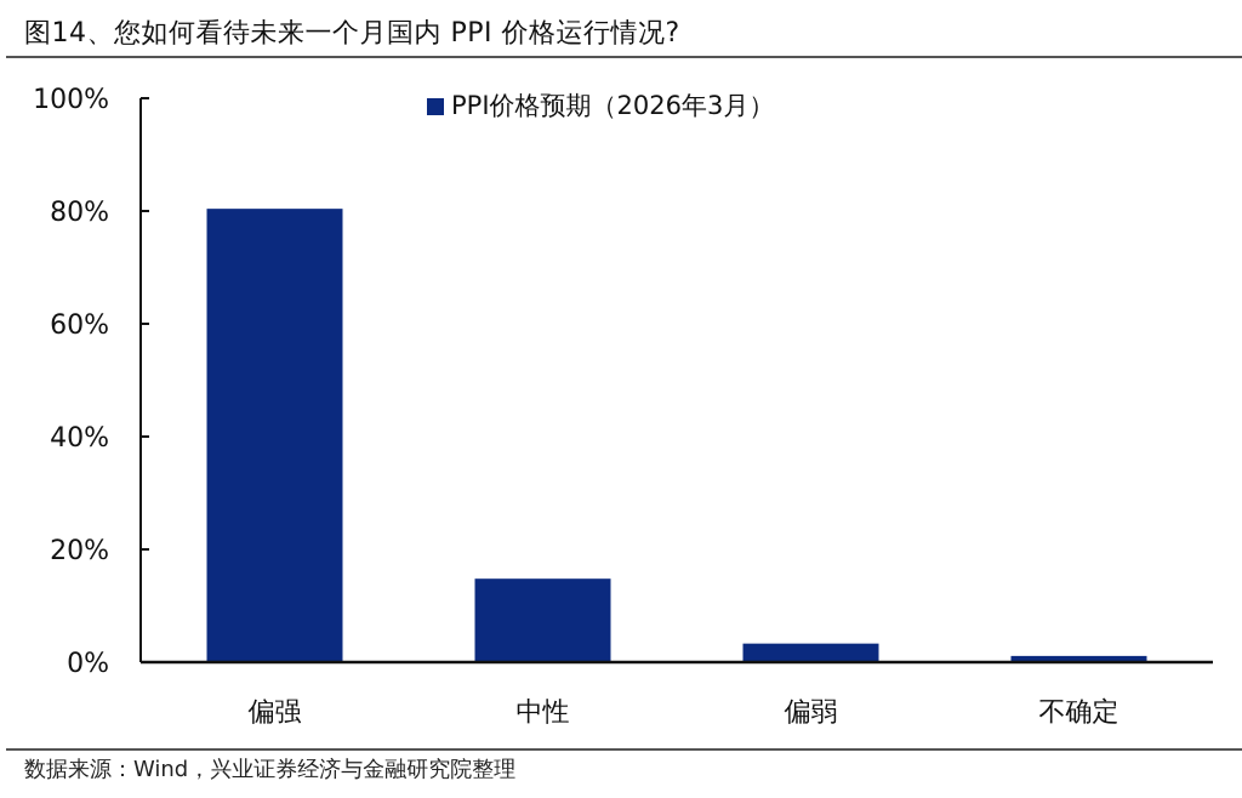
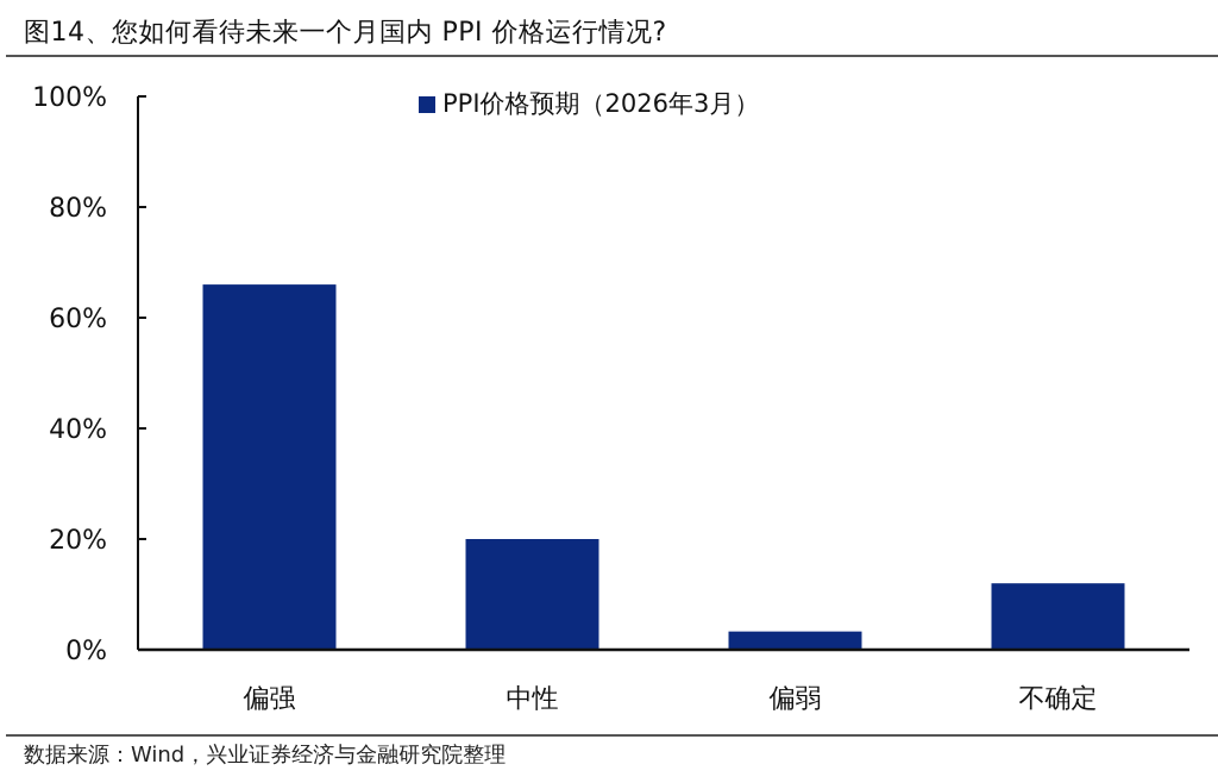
偏强: 80% -> 66%
中性: 15% -> 20%
不确定: 1% -> 12%
